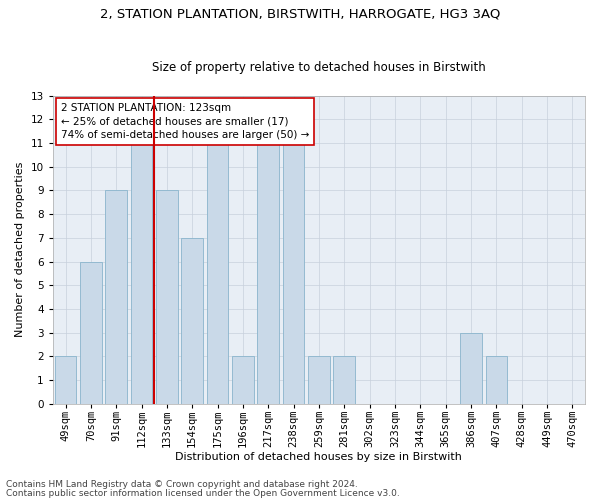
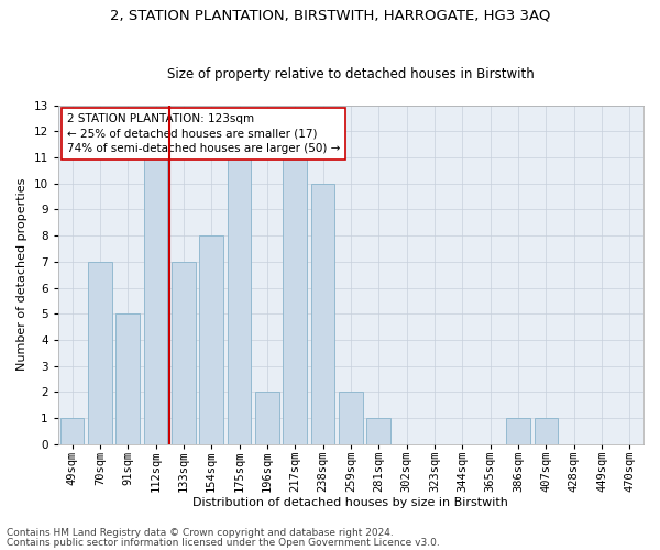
49sqm: 2 -> 1
70sqm: 6 -> 7
91sqm: 9 -> 5
133sqm: 9 -> 7
154sqm: 7 -> 8
238sqm: 11 -> 10
281sqm: 2 -> 1
386sqm: 3 -> 1
407sqm: 2 -> 1
